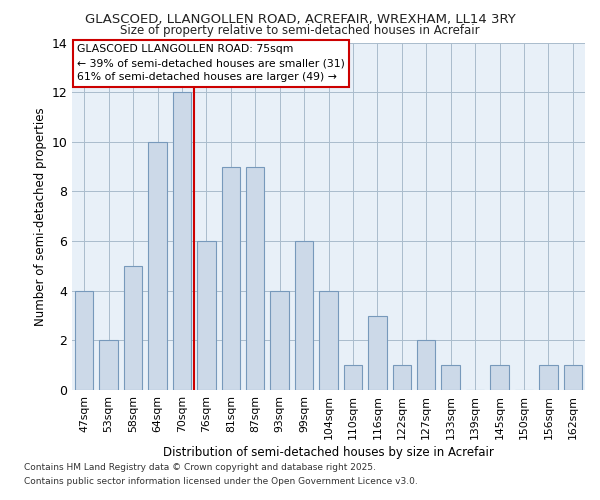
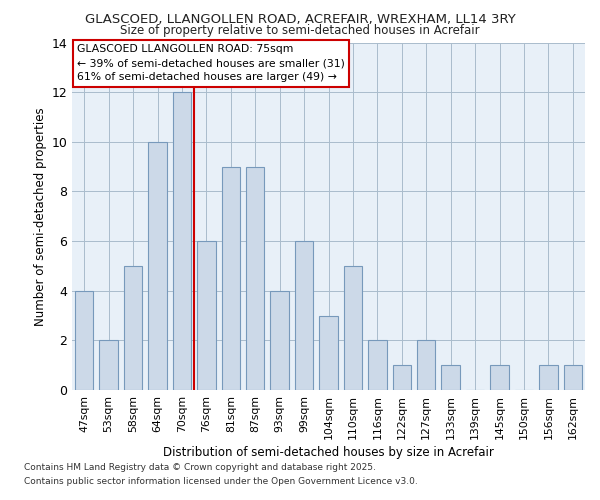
104sqm: 4 -> 3
110sqm: 1 -> 5
116sqm: 3 -> 2
